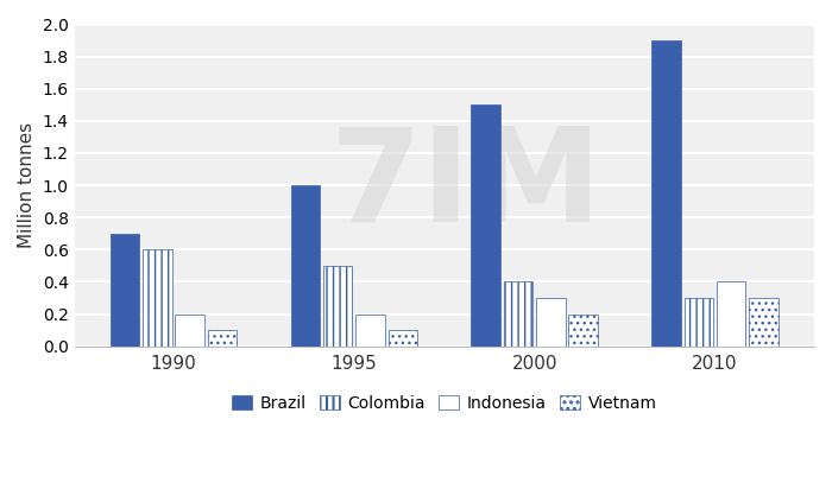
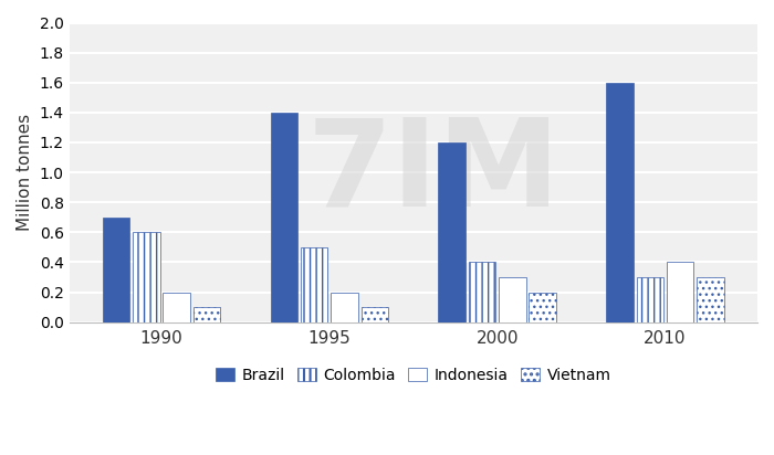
Brazil/1995: 1.0 -> 1.4
Brazil/2000: 1.5 -> 1.2
Brazil/2010: 1.9 -> 1.6
